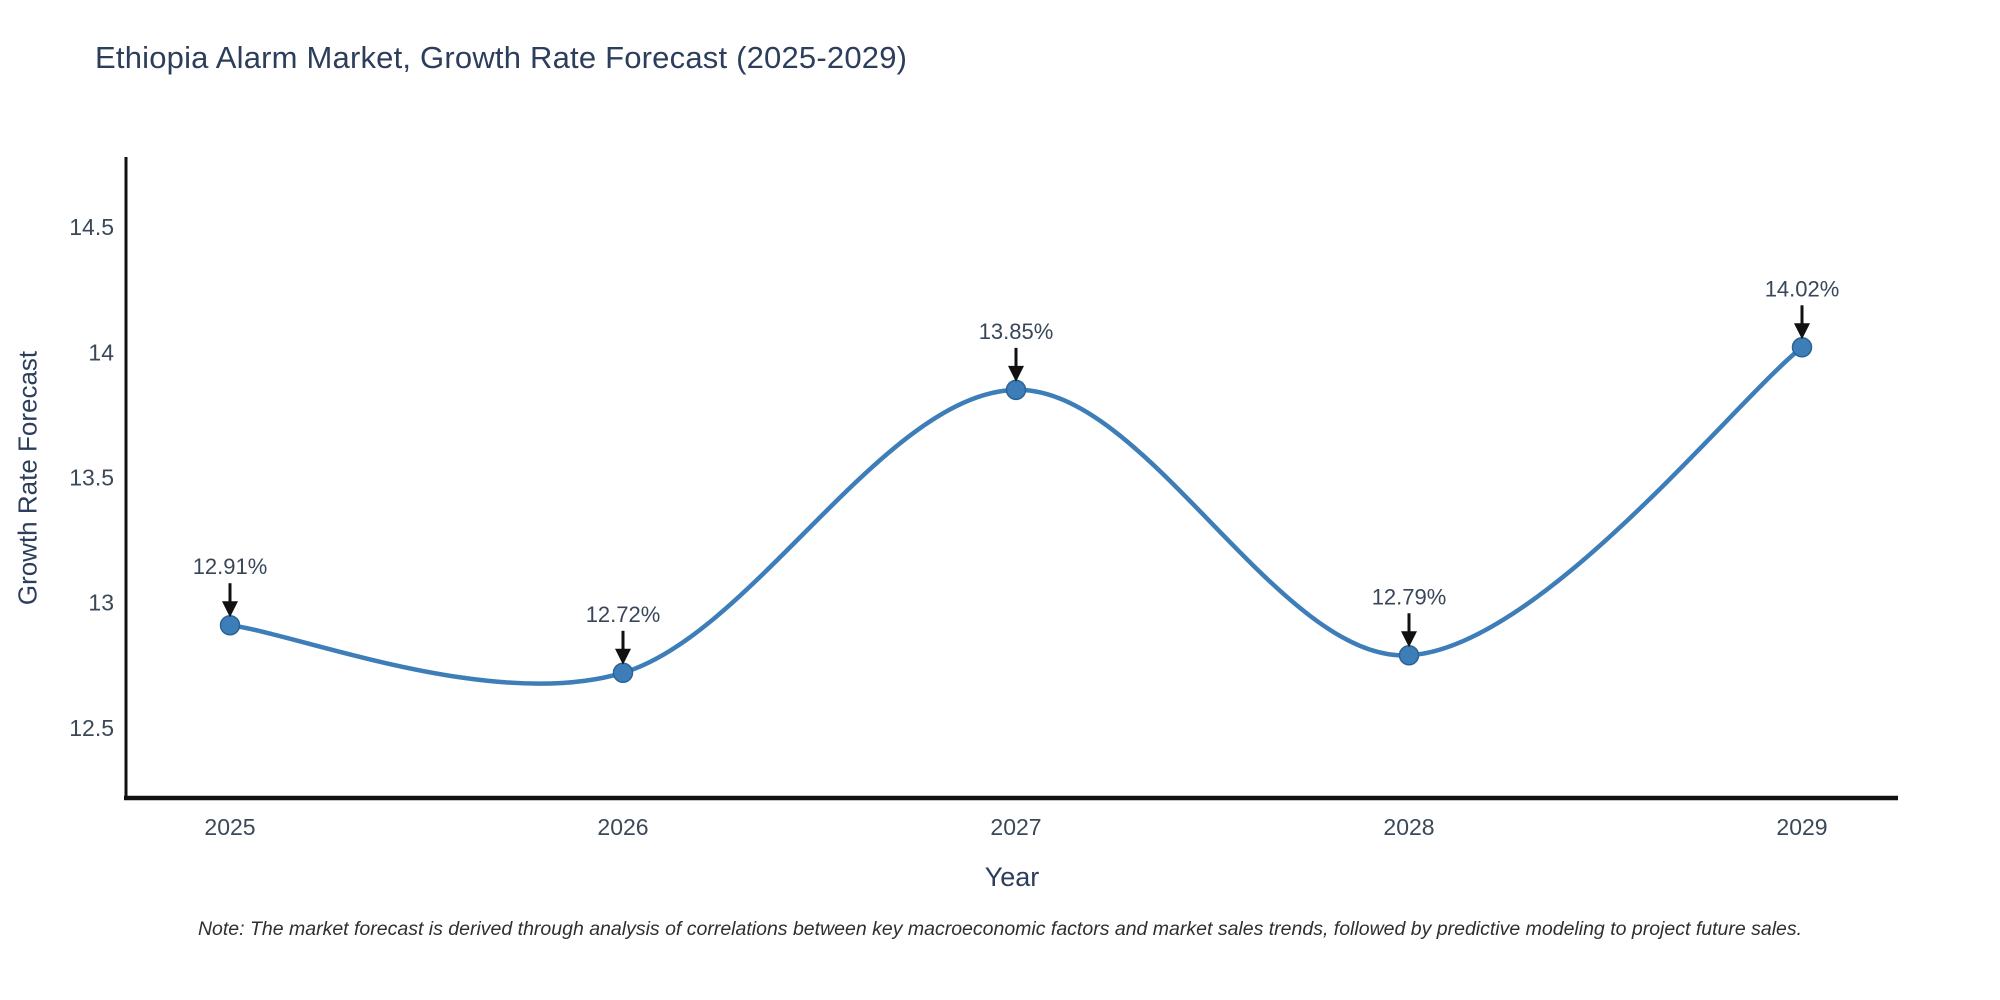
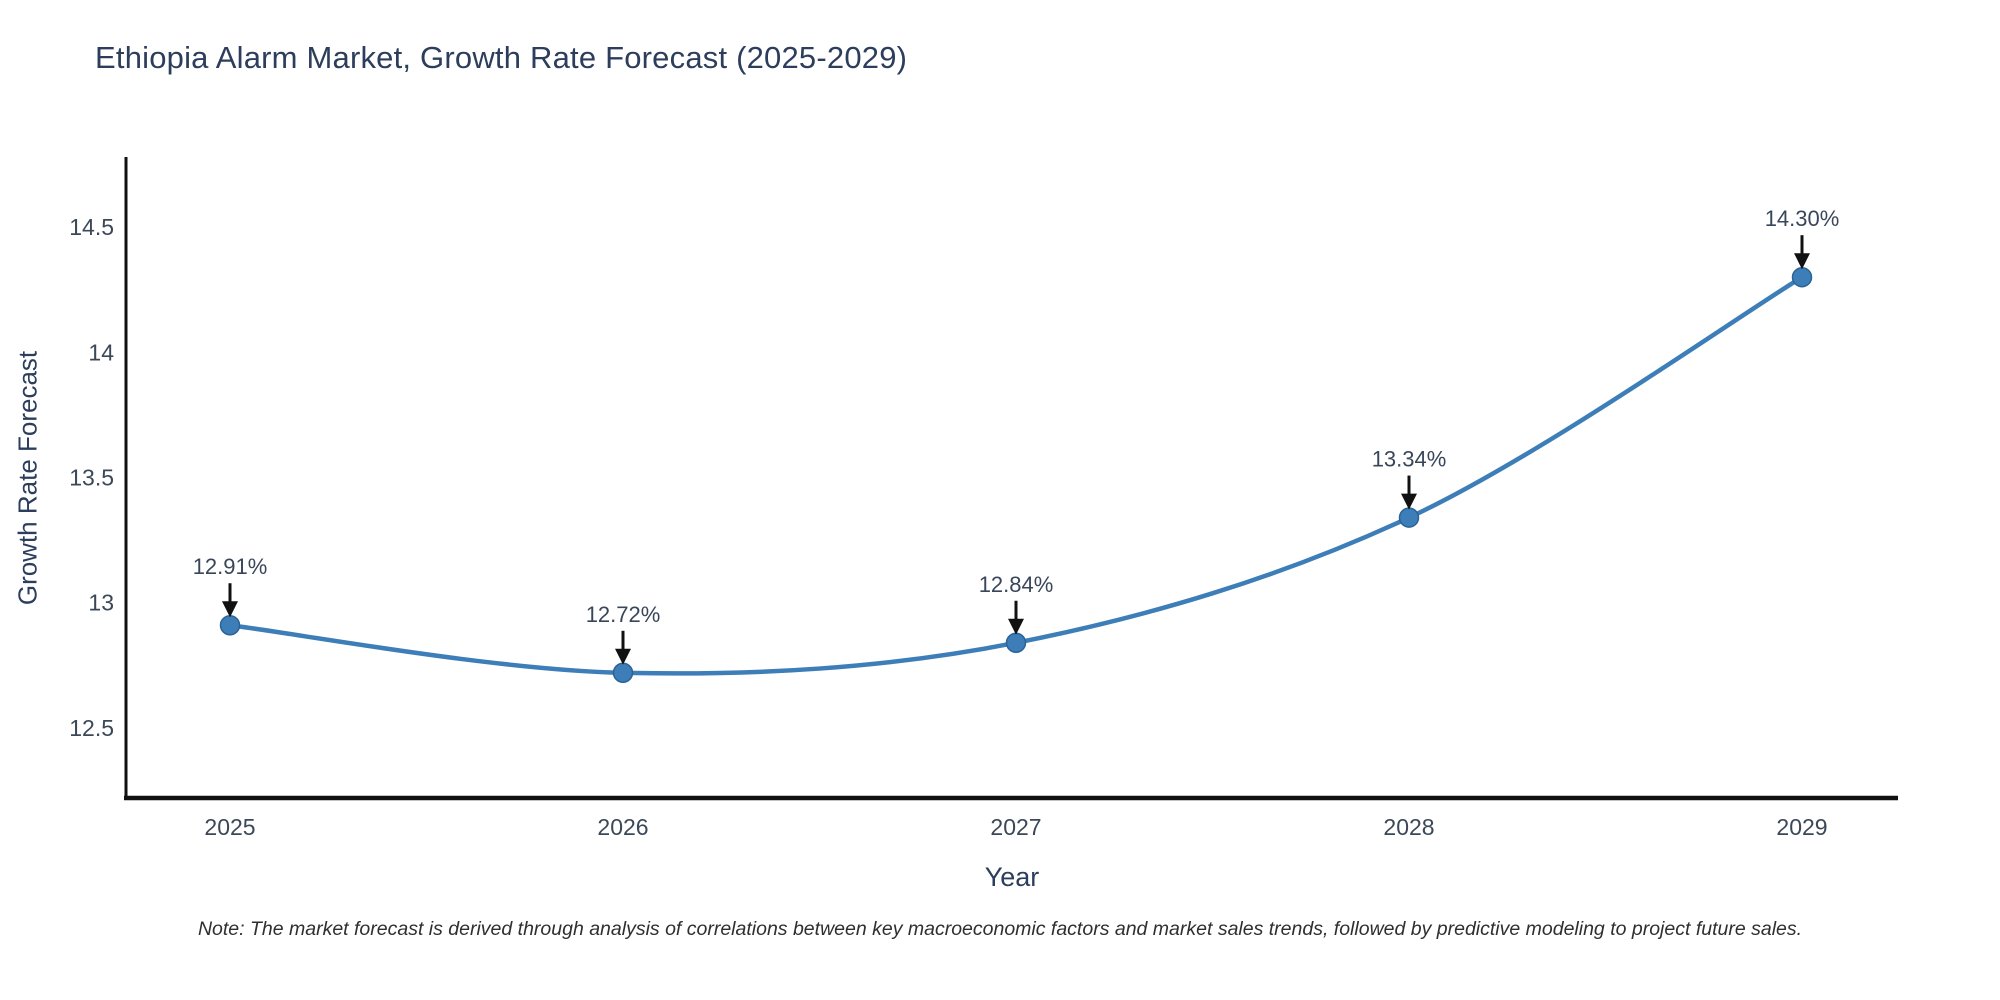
2027: 13.85% -> 12.84%
2028: 12.79% -> 13.34%
2029: 14.02% -> 14.30%
